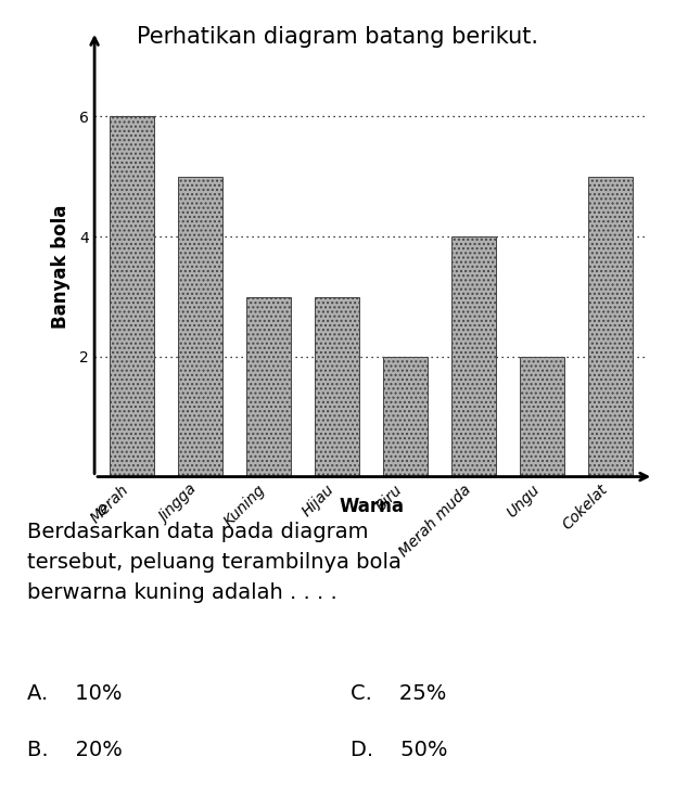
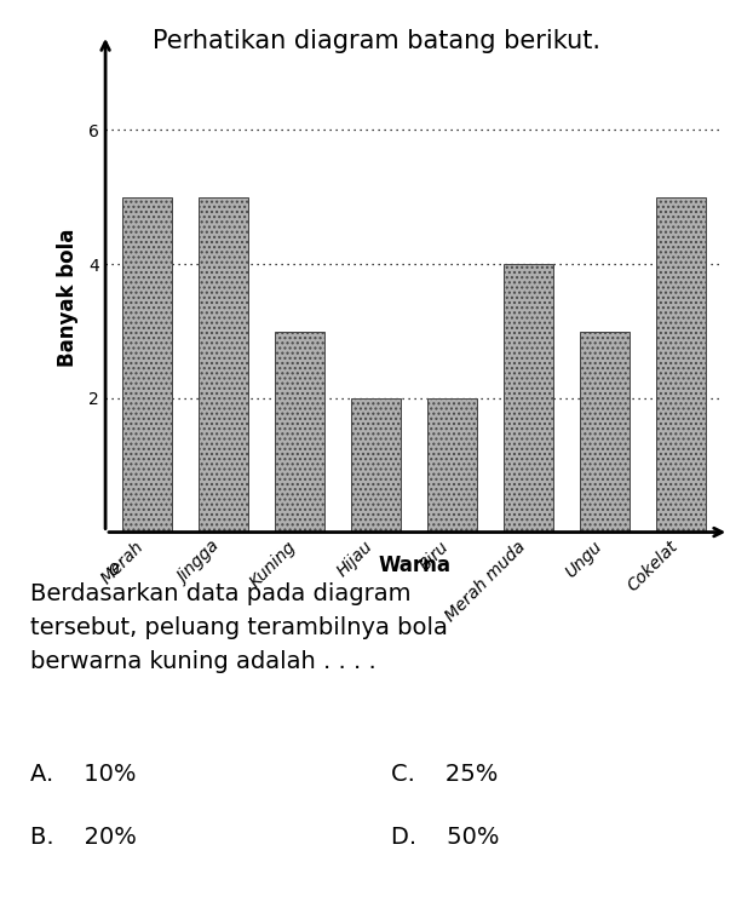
Merah: 6 -> 5
Hijau: 3 -> 2
Ungu: 2 -> 3
